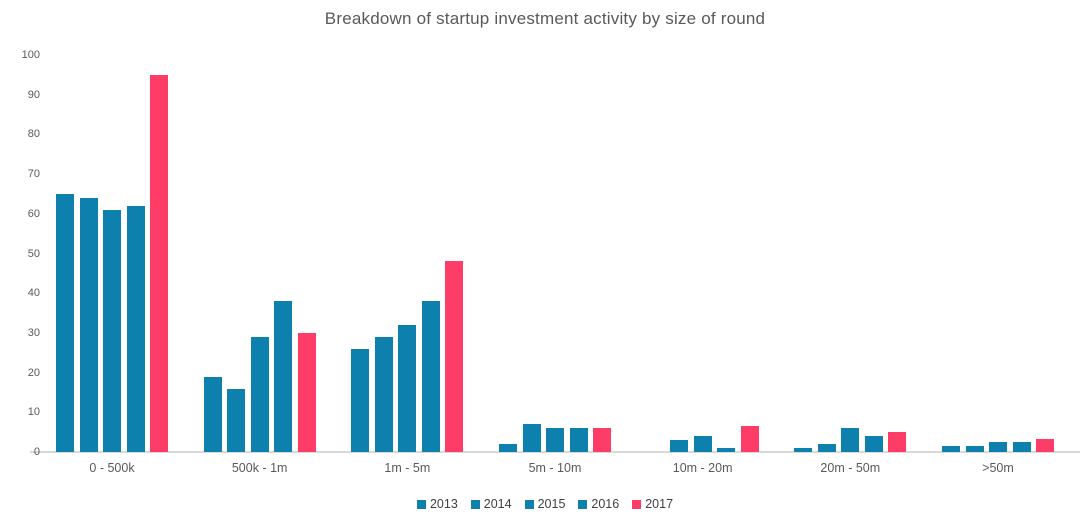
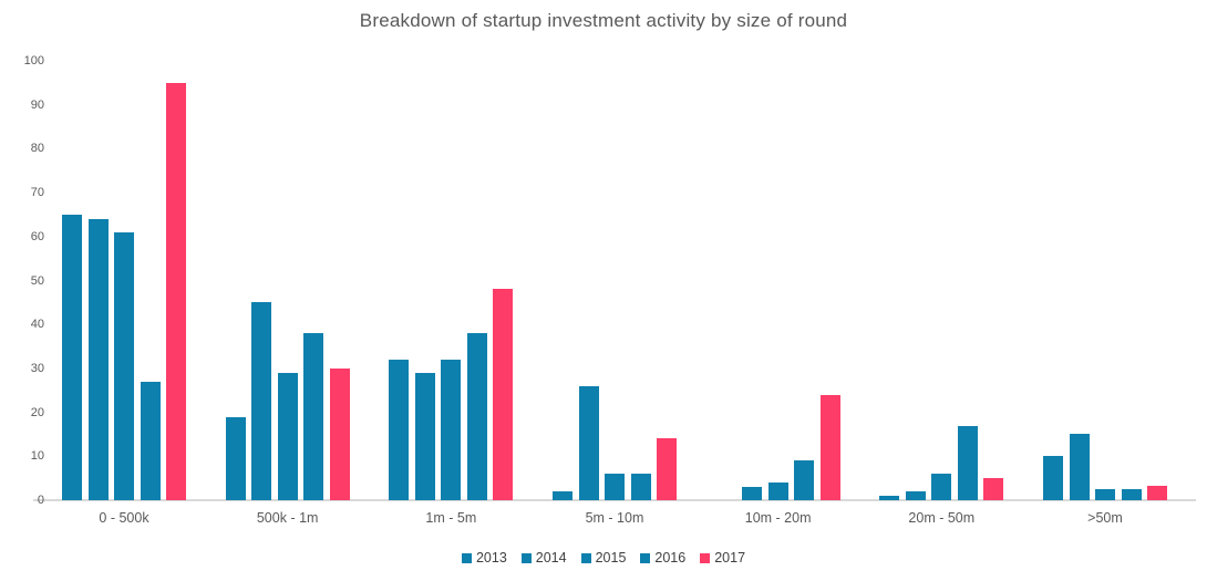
2016/0 - 500k: 62 -> 27
2014/500k - 1m: 16 -> 45
2013/1m - 5m: 26 -> 32
2014/5m - 10m: 7 -> 26
2017/5m - 10m: 6 -> 14
2016/10m - 20m: 1 -> 9
2017/10m - 20m: 6 -> 24
2016/20m - 50m: 4 -> 17
2013/>50m: 2 -> 10
2014/>50m: 2 -> 15
